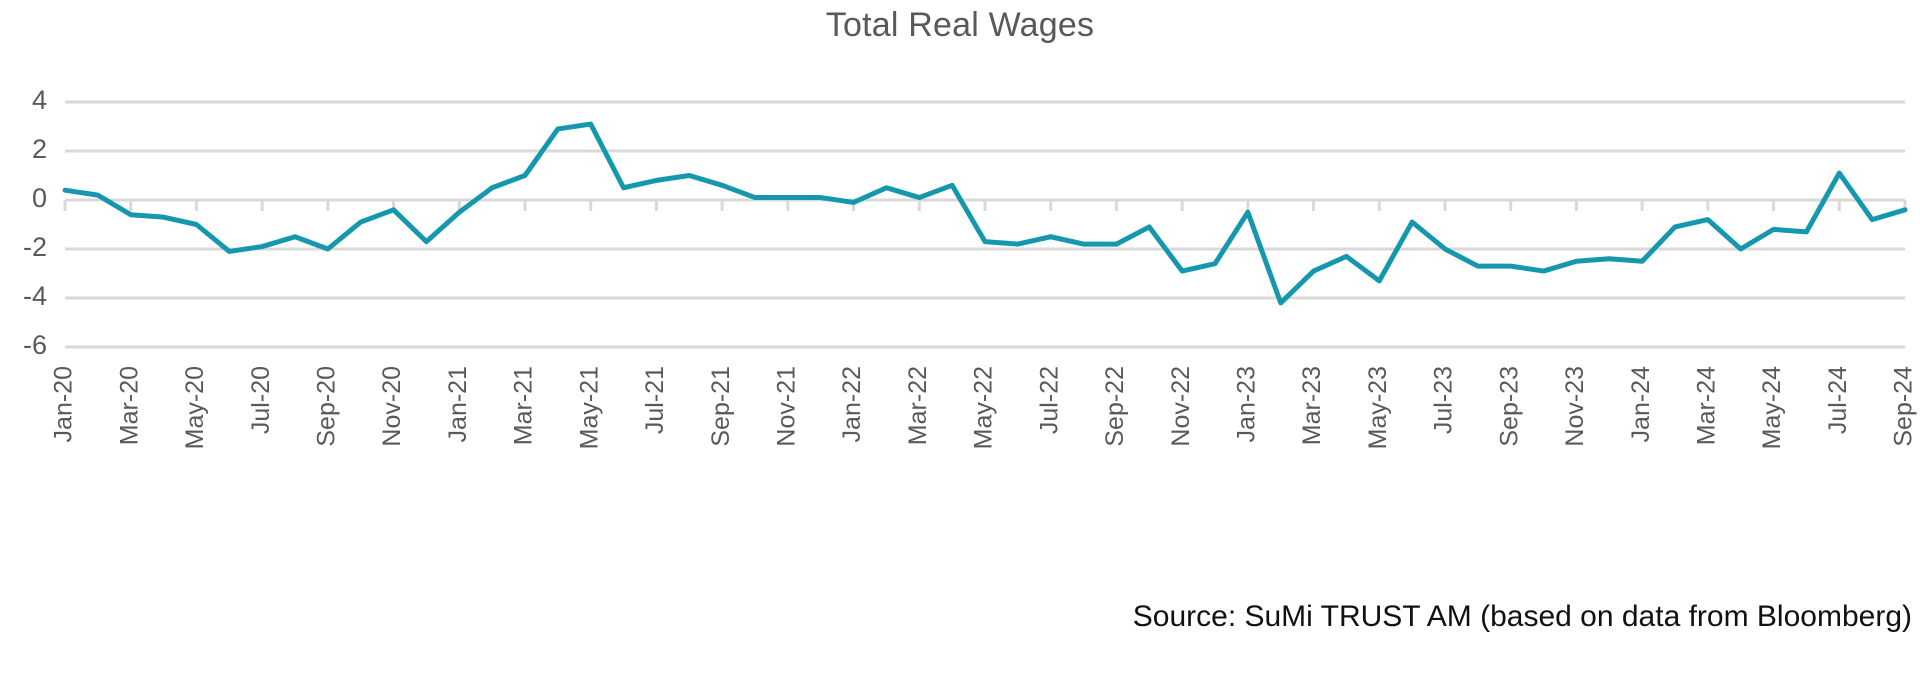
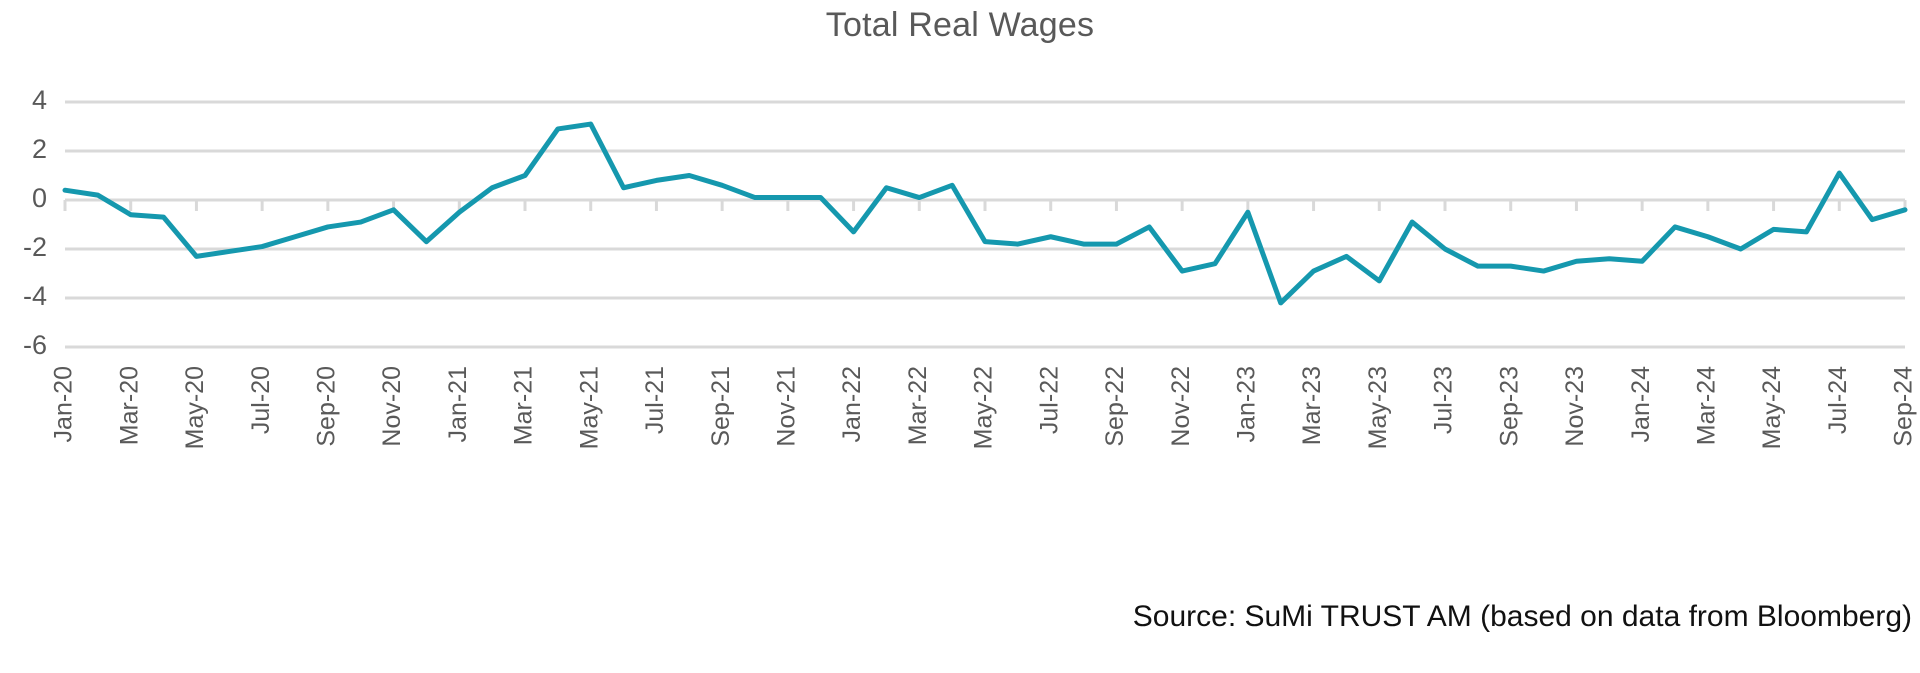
May-20: -1.0 -> -2.3
Sep-20: -2.0 -> -1.1
Jan-22: -0.1 -> -1.3
Mar-24: -0.8 -> -1.5
